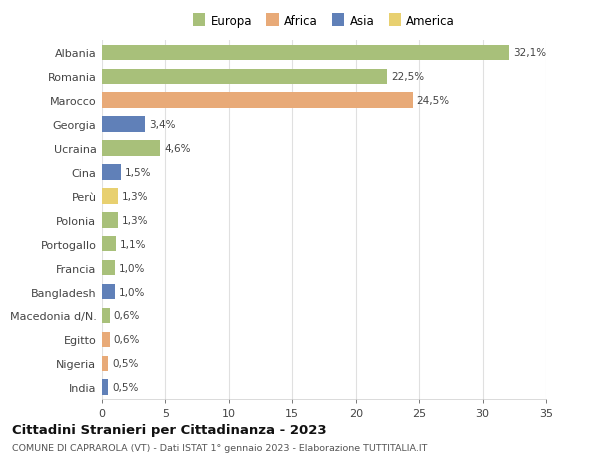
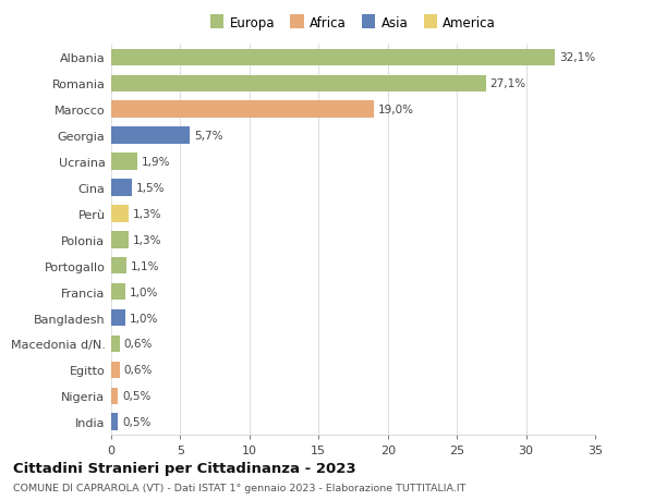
Romania: 22,5% -> 27,1%
Marocco: 24,5% -> 19,0%
Georgia: 3,4% -> 5,7%
Ucraina: 4,6% -> 1,9%
